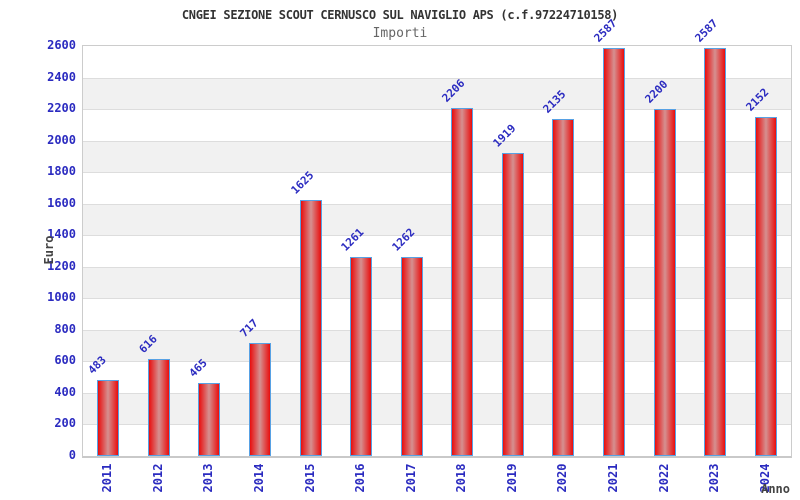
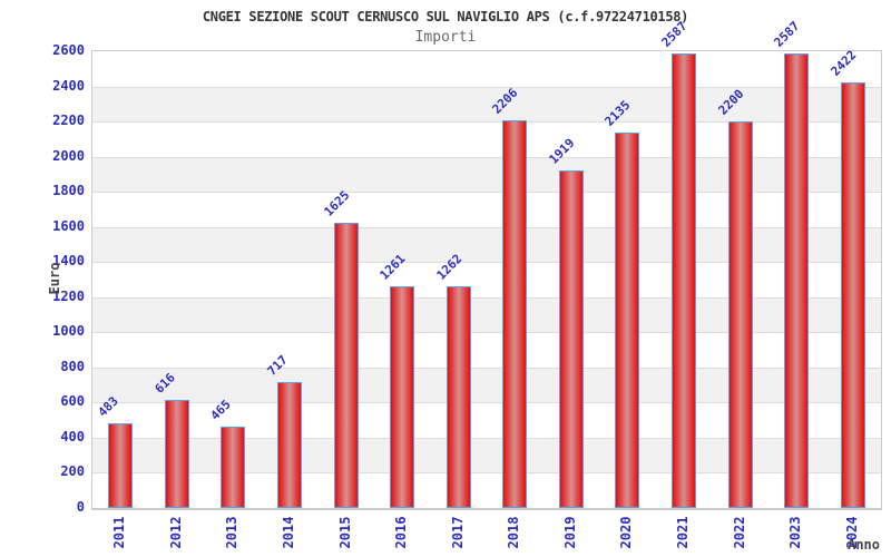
2024: 2152 -> 2422
